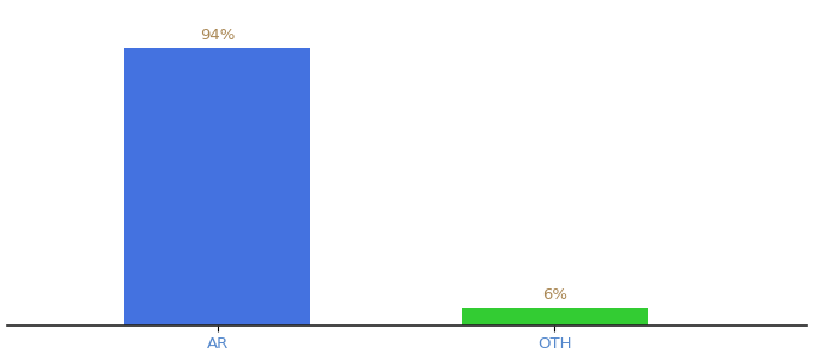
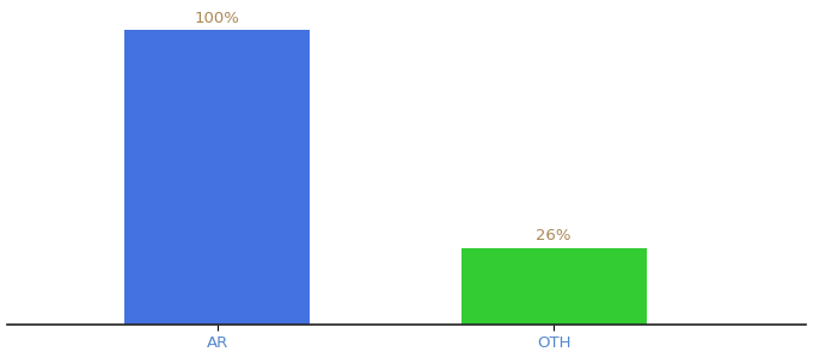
AR: 94% -> 100%
OTH: 6% -> 26%
